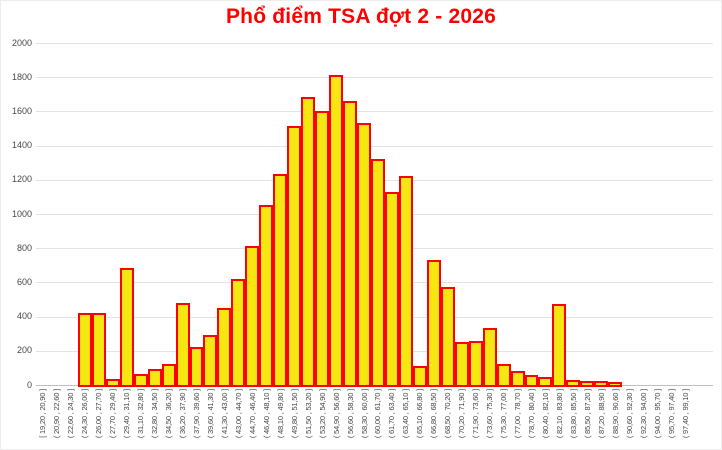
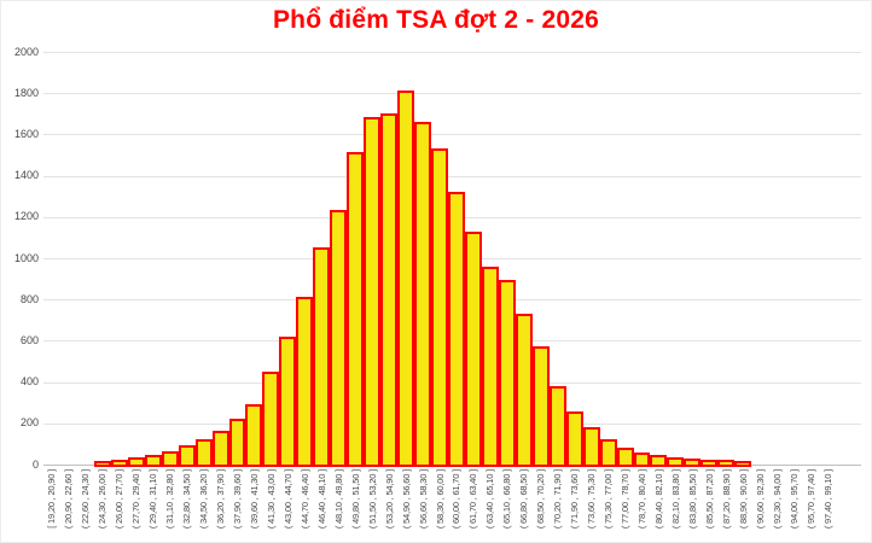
( 24,30 , 26,00 ]: 410 -> 10
( 26,00 , 27,70 ]: 410 -> 10
( 29,40 , 31,10 ]: 670 -> 40
( 36,20 , 37,90 ]: 470 -> 150
( 53,20 , 54,90 ]: 1590 -> 1690
( 63,40 , 65,10 ]: 1210 -> 940
( 65,10 , 66,80 ]: 100 -> 880
( 70,20 , 71,90 ]: 240 -> 370
( 73,60 , 75,30 ]: 320 -> 170
( 82,10 , 83,80 ]: 460 -> 20
